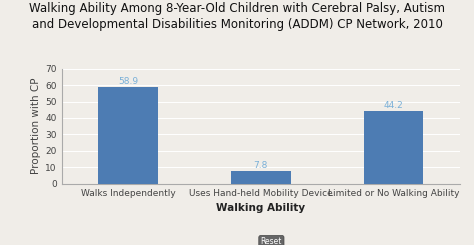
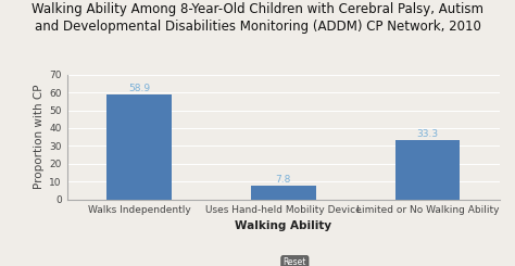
Limited or No Walking Ability: 44.2 -> 33.3
